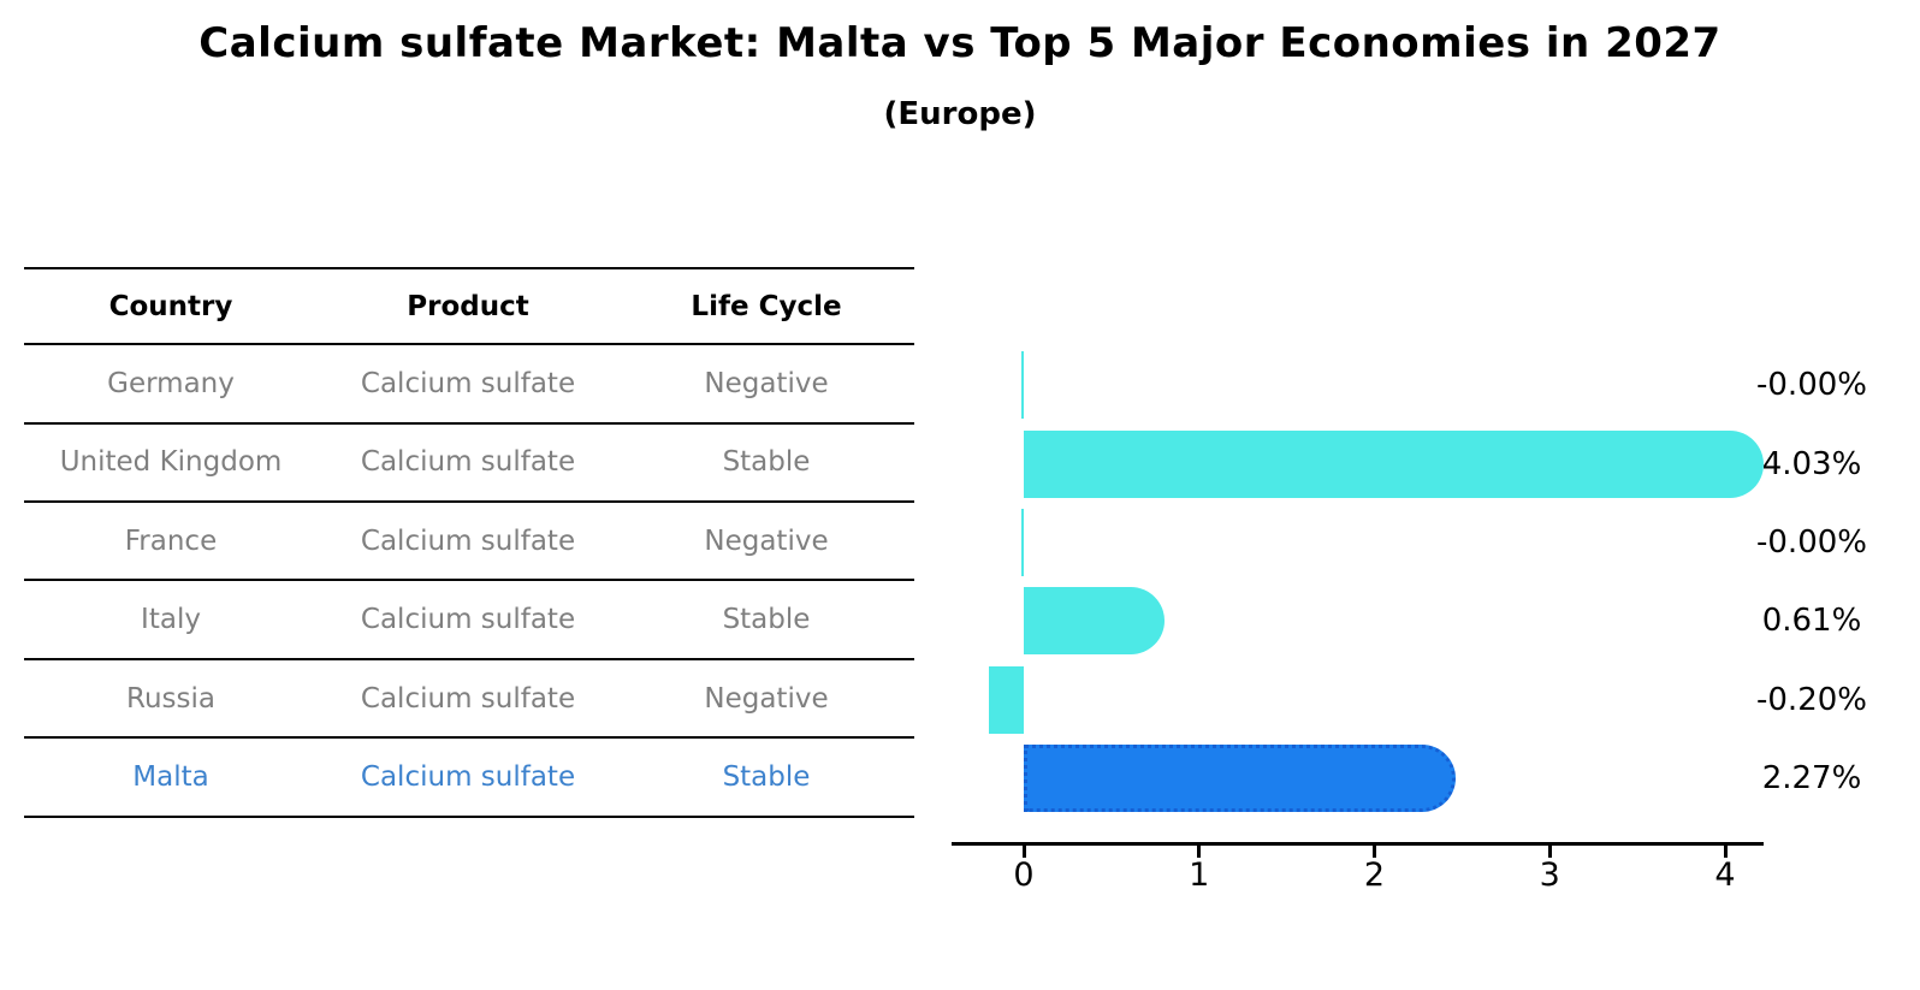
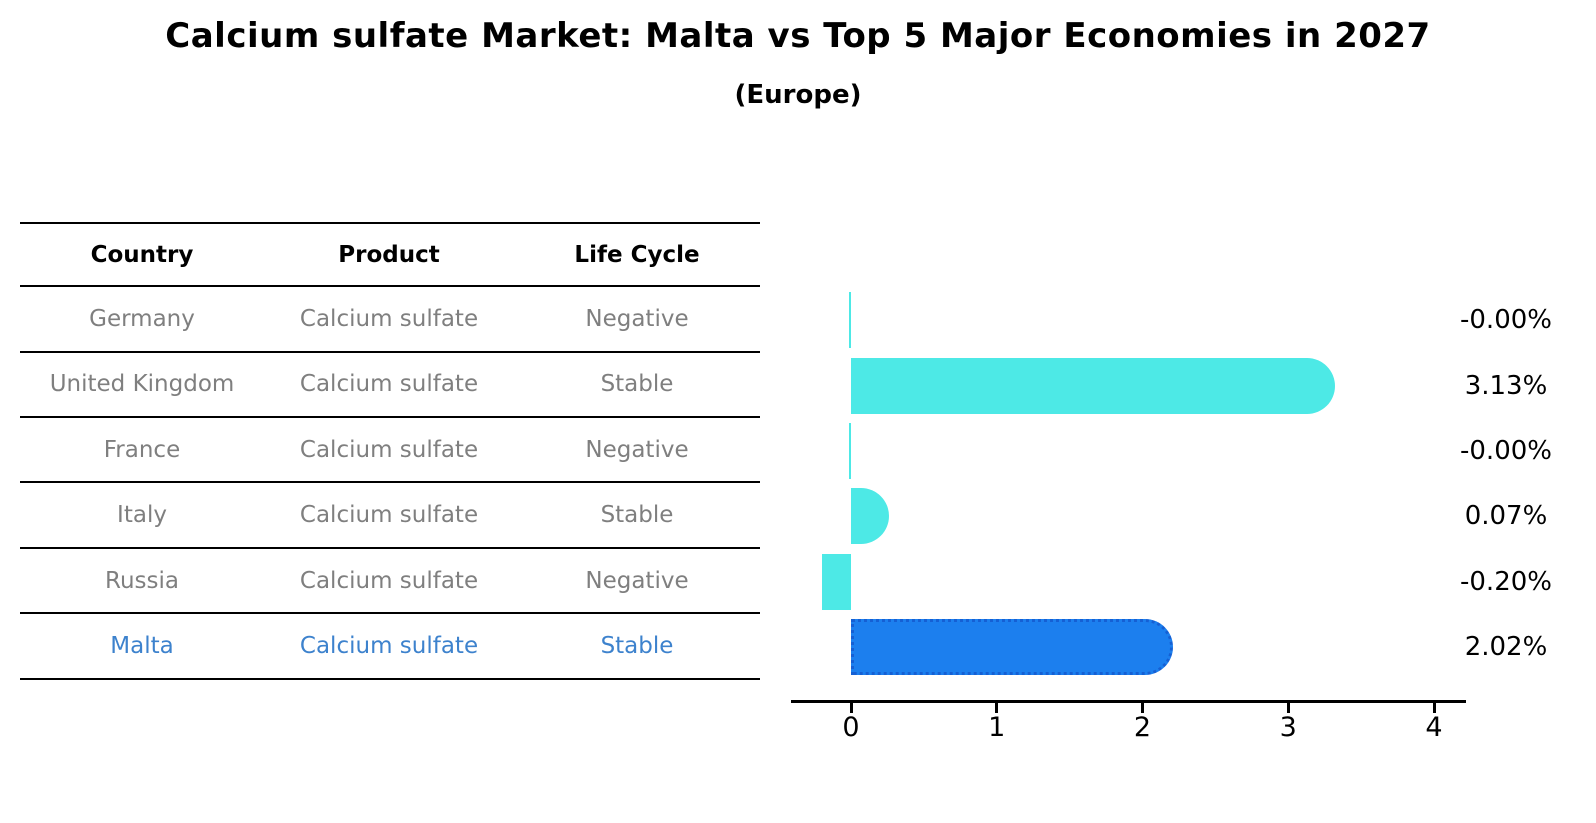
United Kingdom: 4.03% -> 3.13%
Italy: 0.61% -> 0.07%
Malta: 2.27% -> 2.02%
